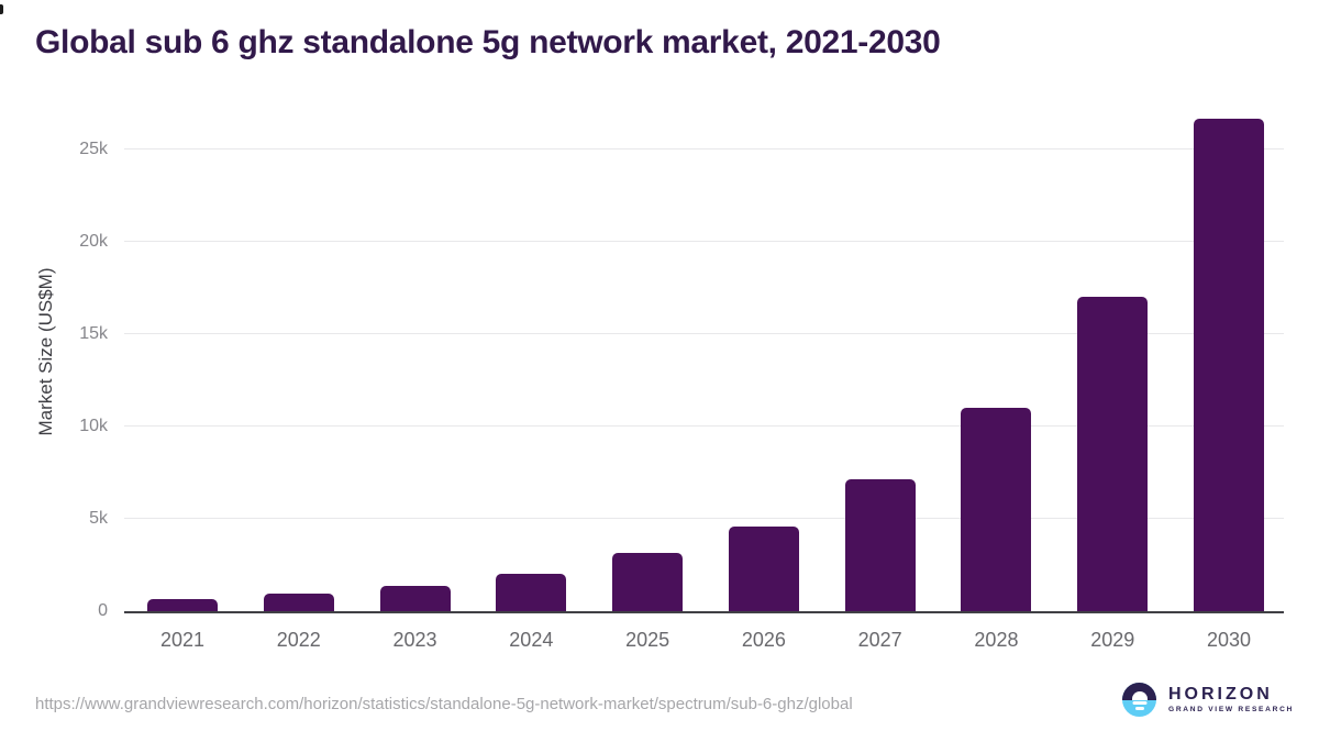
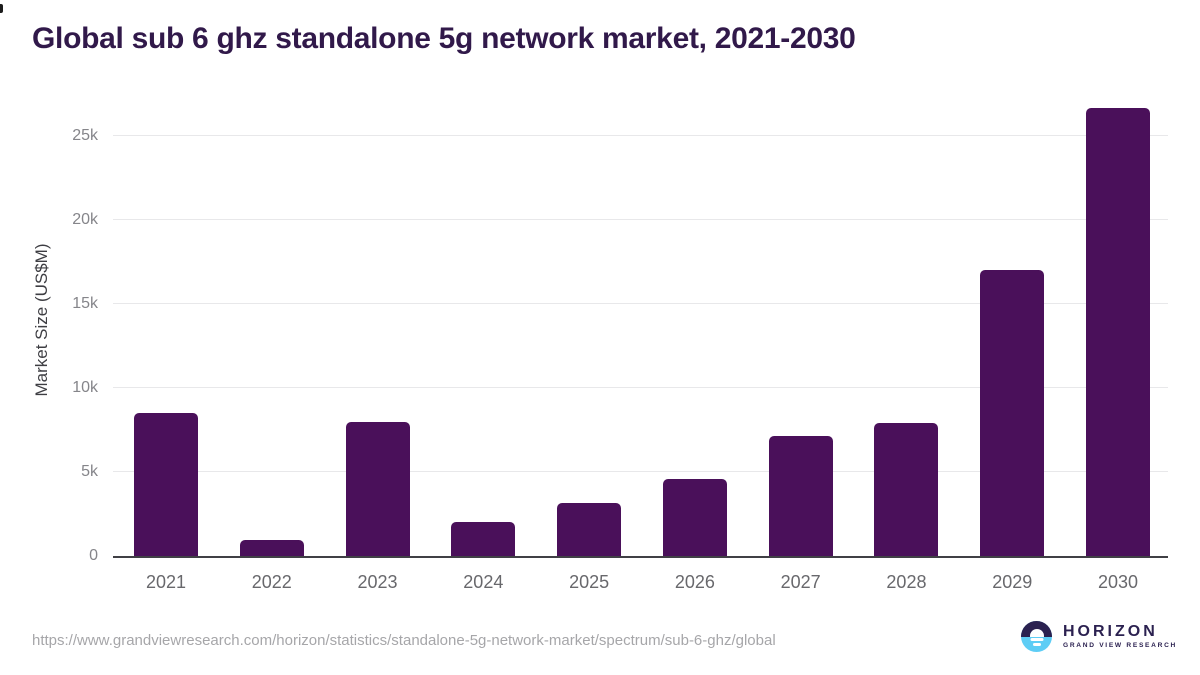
2021: 0.6k -> 8.5k
2023: 1.4k -> 8.0k
2028: 11.0k -> 7.9k
